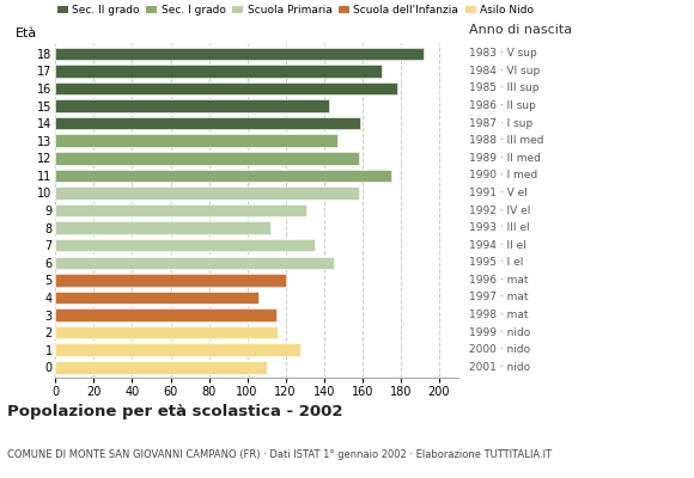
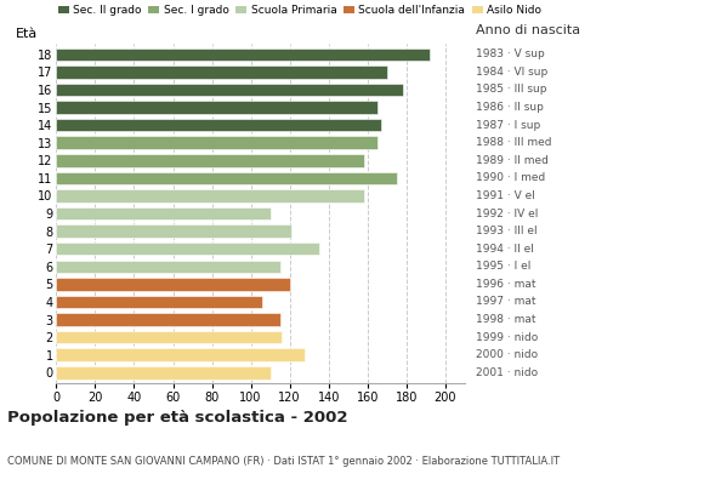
15: 143 -> 165
14: 159 -> 167
13: 147 -> 165
9: 131 -> 110
8: 112 -> 121
6: 145 -> 115
